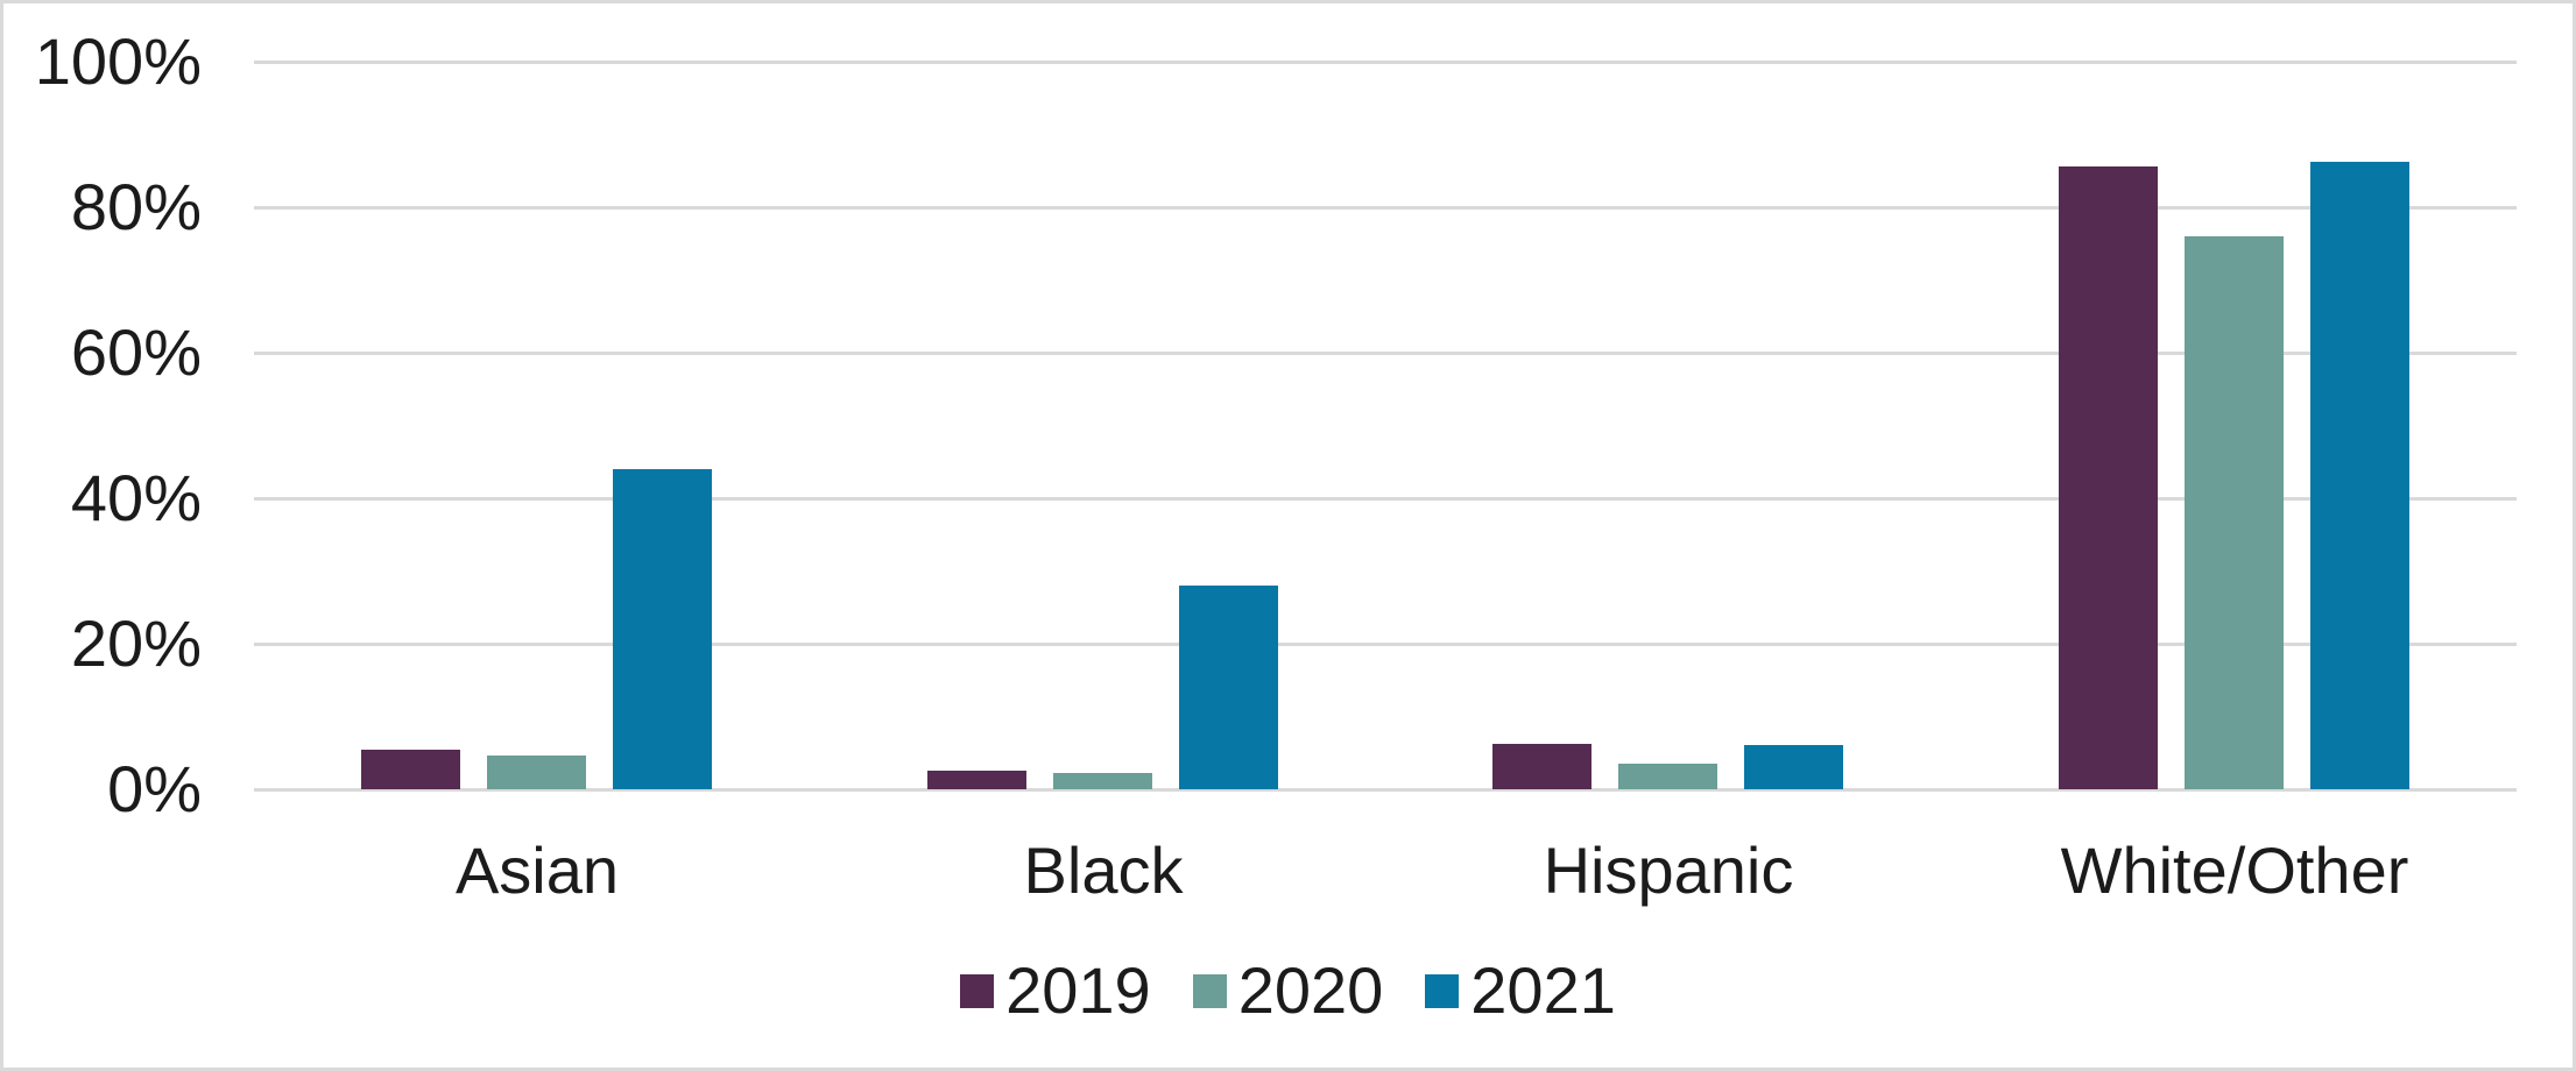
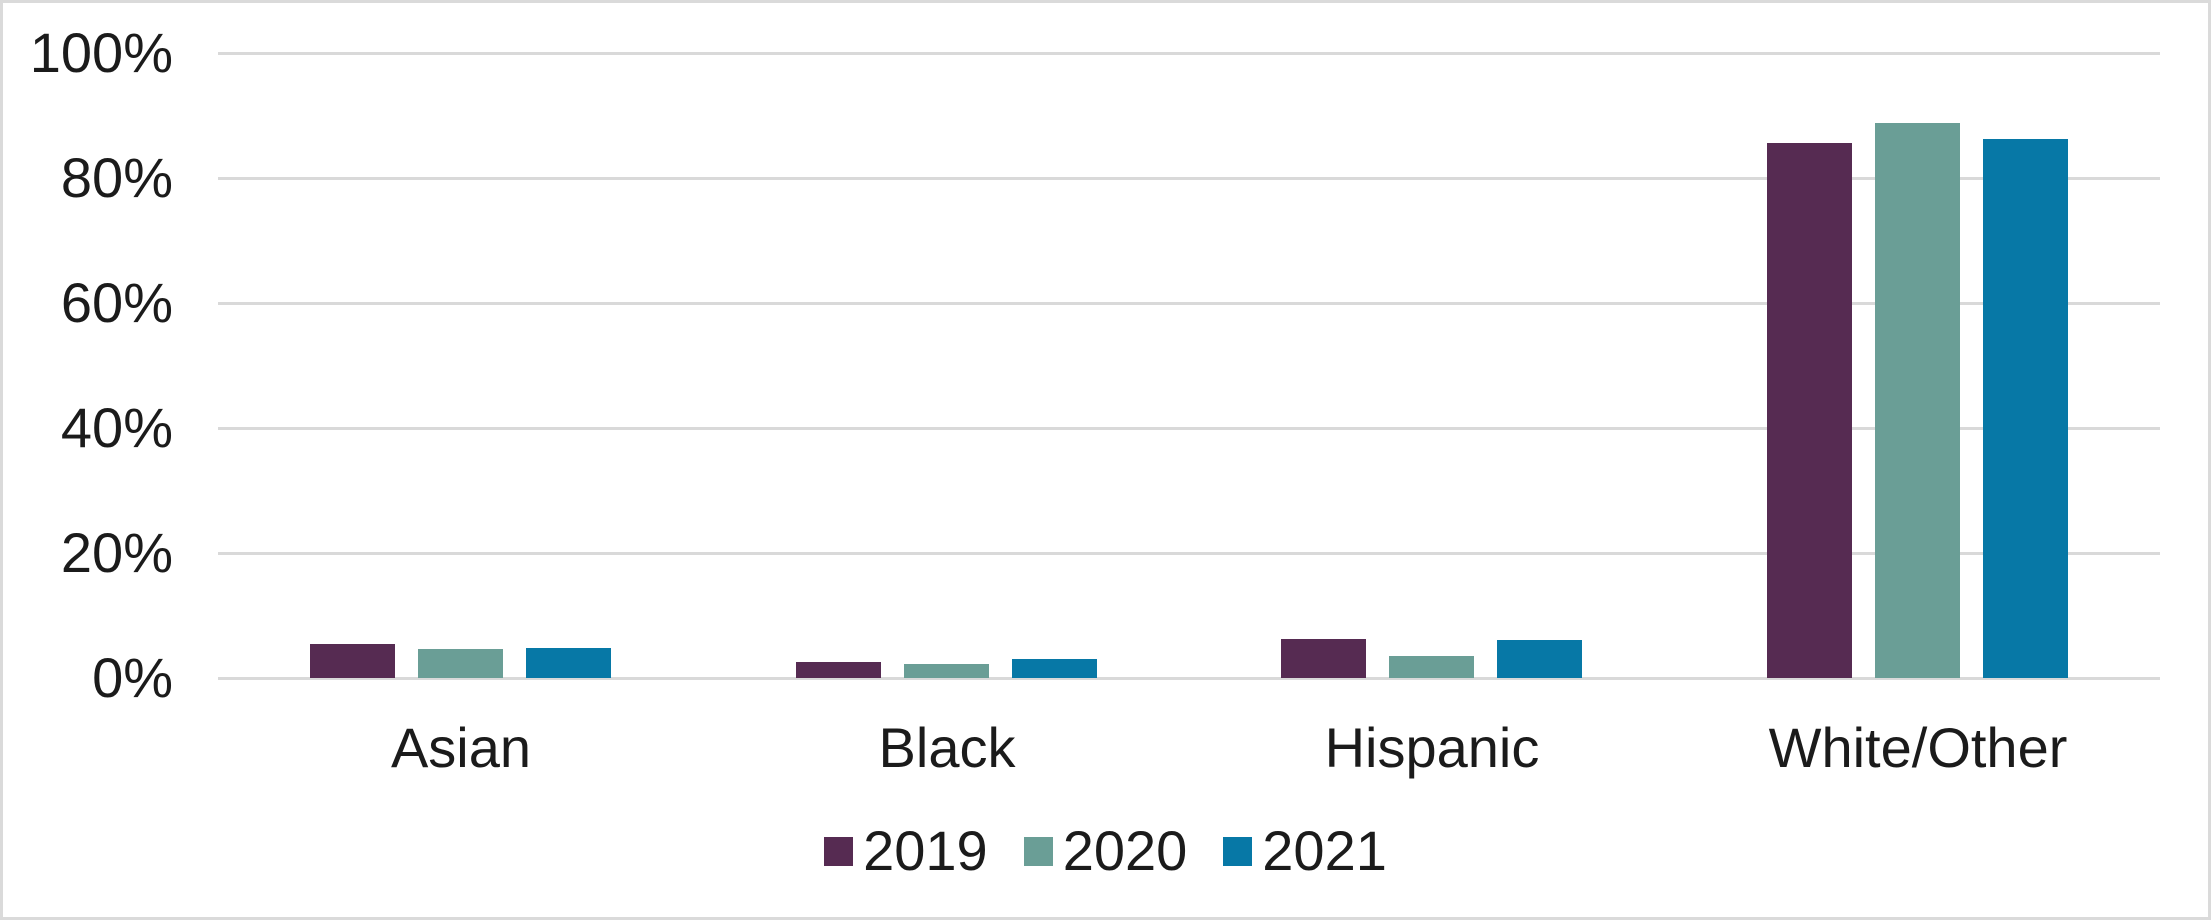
2021/Asian: 44% -> 5%
2021/Black: 28% -> 3%
2020/White/Other: 76% -> 89%
